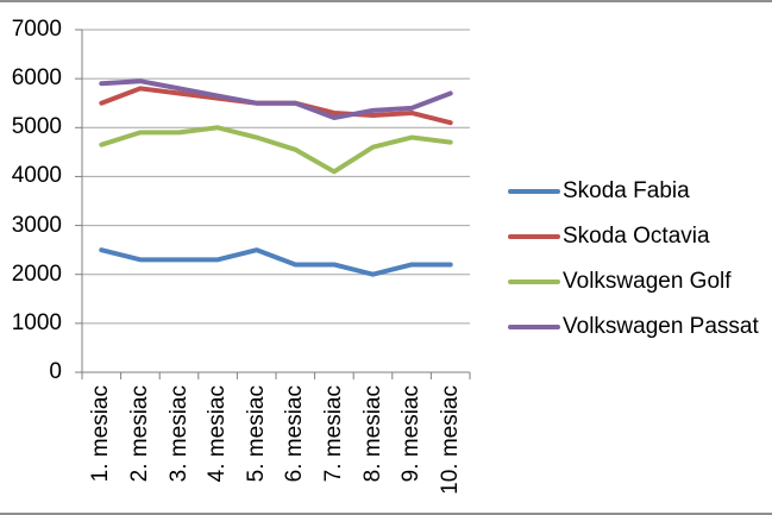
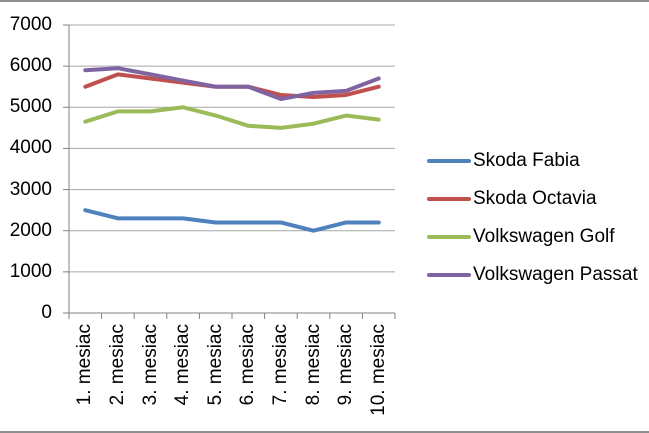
Skoda Fabia/5. mesiac: 2500 -> 2200
Volkswagen Golf/7. mesiac: 4100 -> 4500
Skoda Octavia/10. mesiac: 5100 -> 5500
